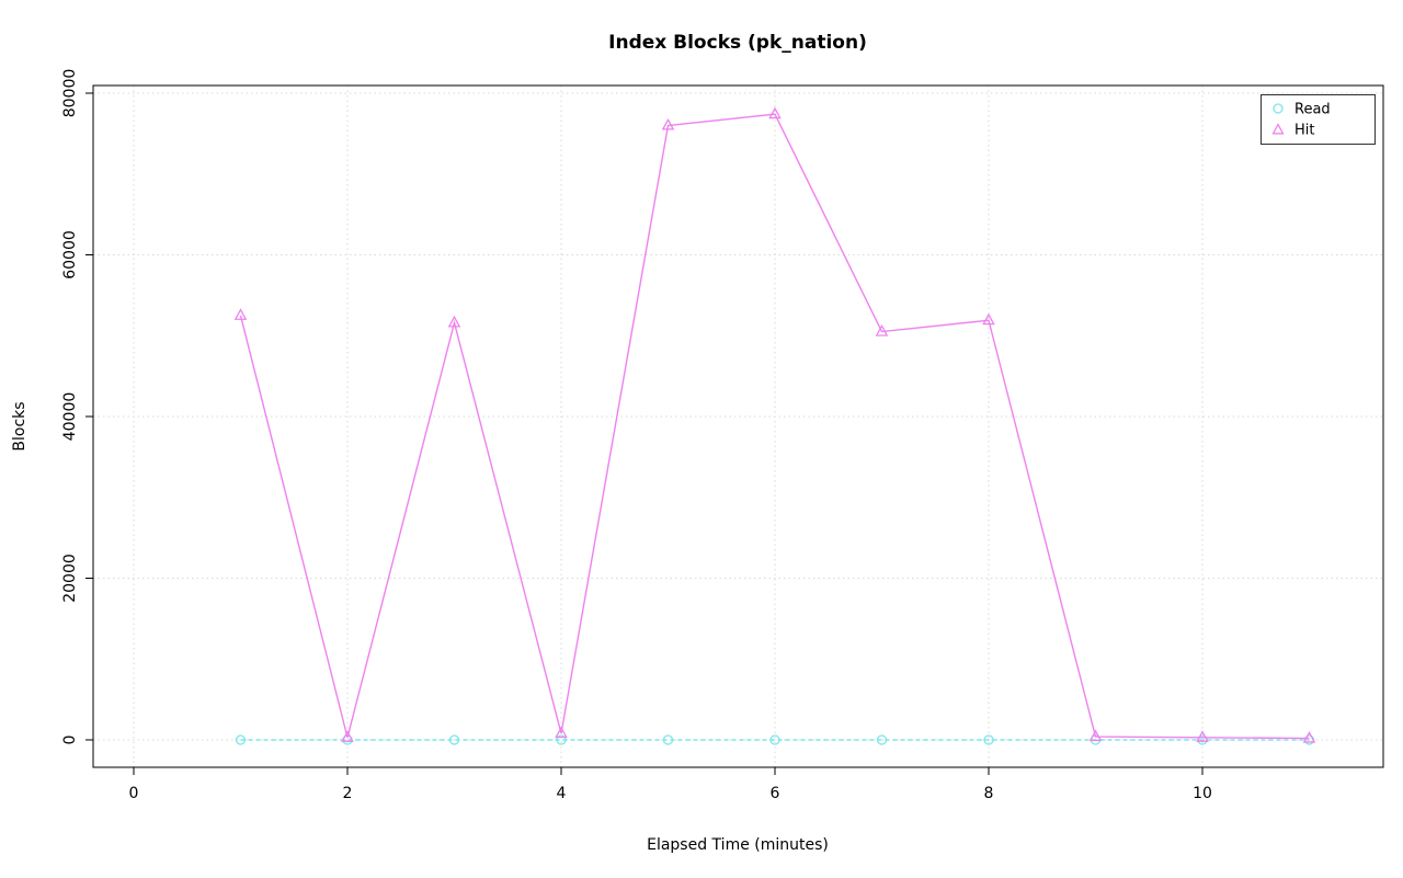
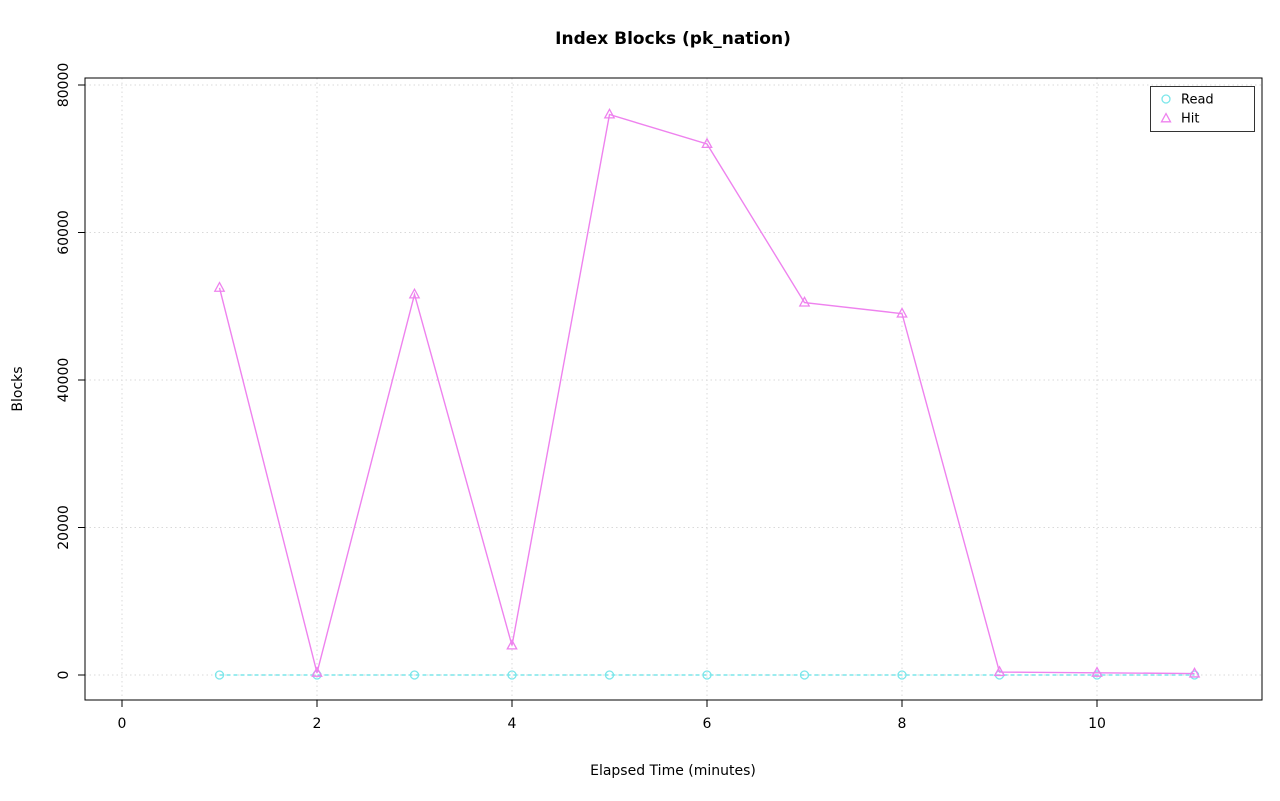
Hit/4: 1000 -> 4000
Hit/6: 77000 -> 72000
Hit/8: 52000 -> 49000
